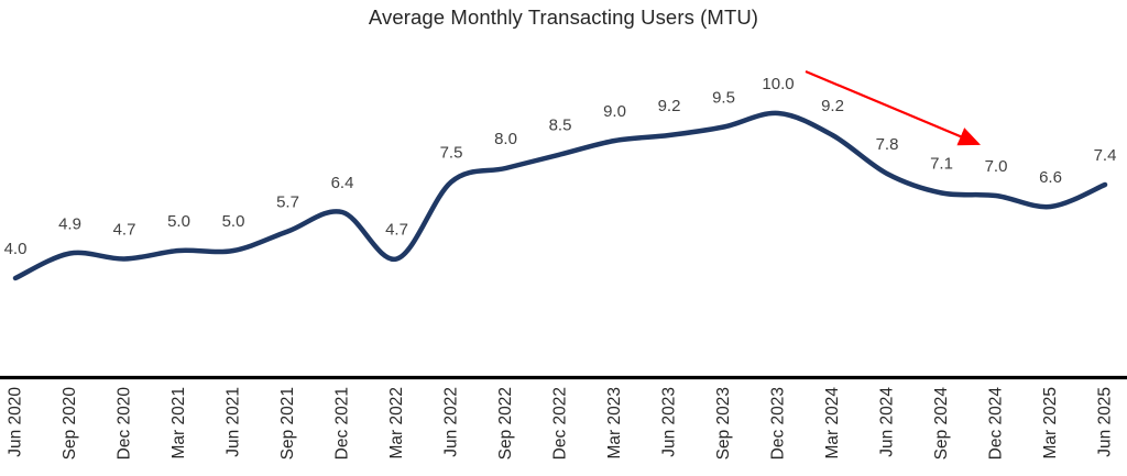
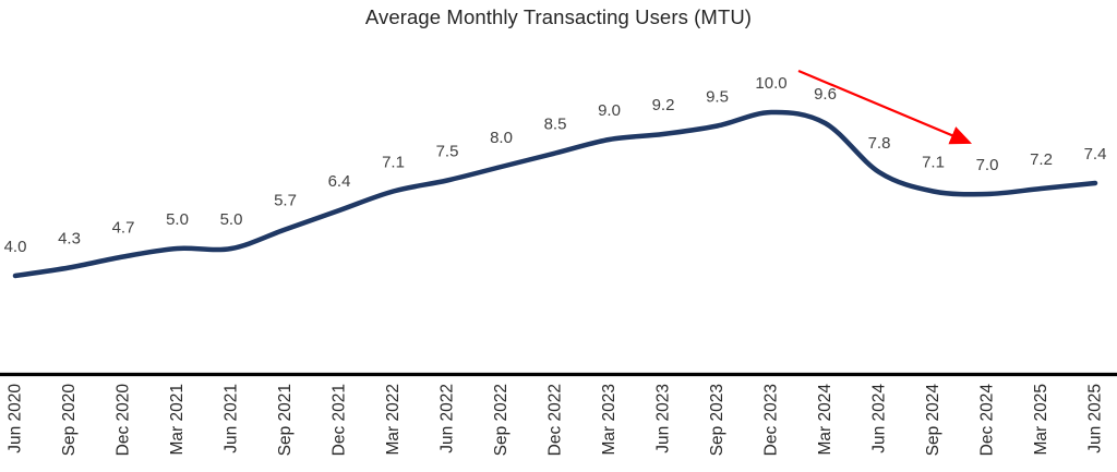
Sep 2020: 4.9 -> 4.3
Mar 2022: 4.7 -> 7.1
Mar 2024: 9.2 -> 9.6
Mar 2025: 6.6 -> 7.2
